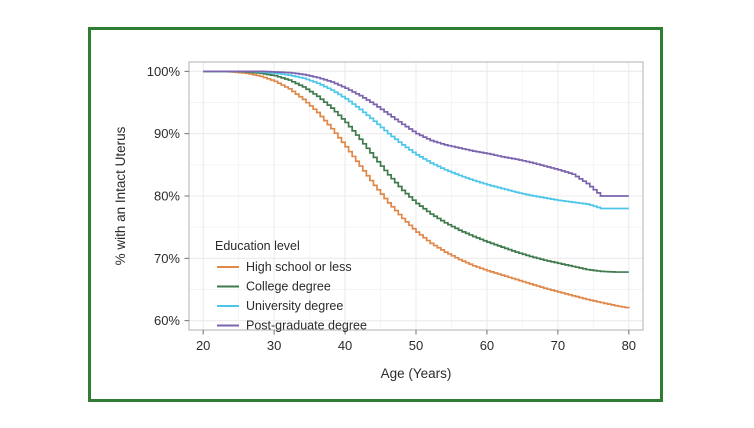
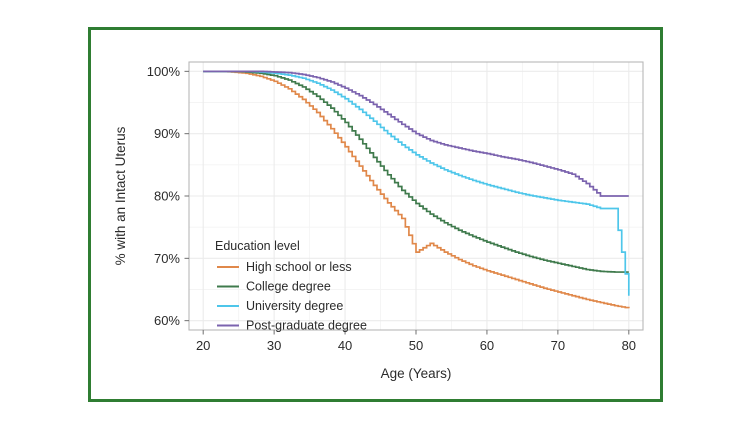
High school or less/50: 74% -> 71%
University degree/80: 78% -> 64%
